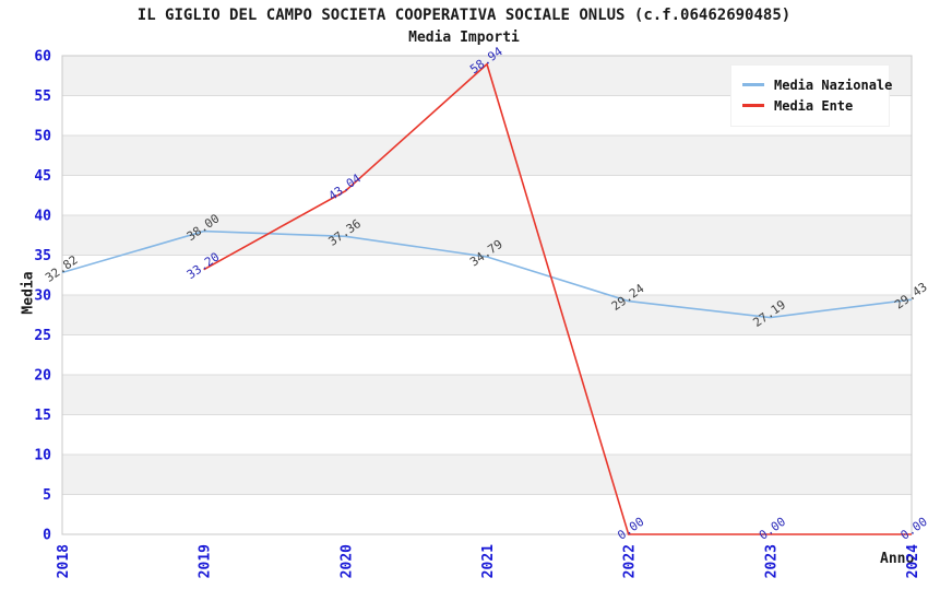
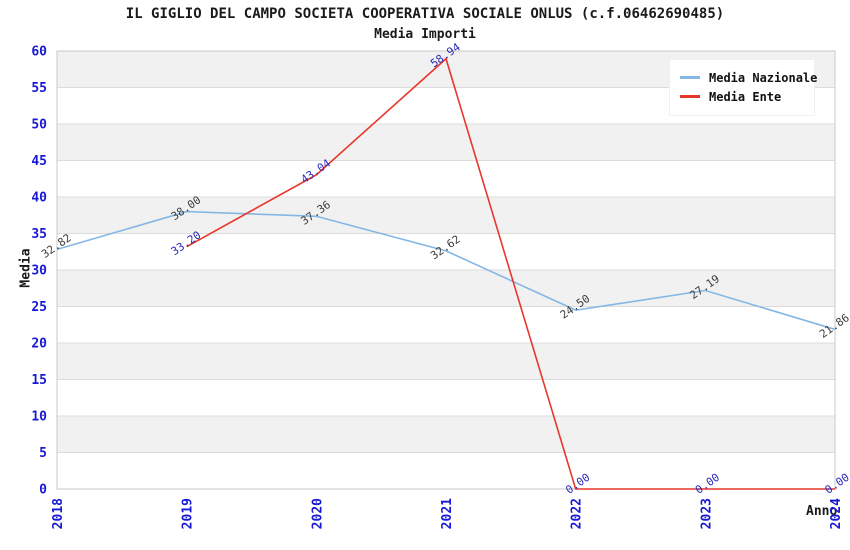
Media Nazionale/2021: 34.79 -> 32.62
Media Nazionale/2022: 29.24 -> 24.50
Media Nazionale/2024: 29.43 -> 21.86
